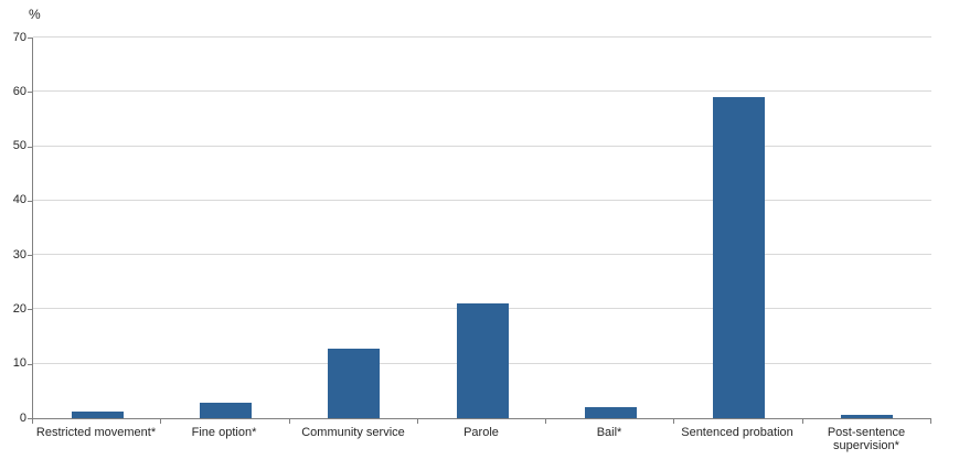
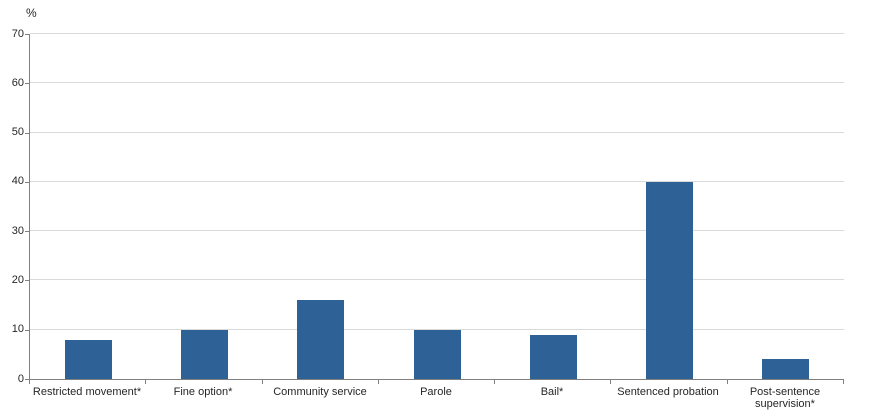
Restricted movement*: 1 -> 8
Fine option*: 3 -> 10
Community service: 13 -> 16
Parole: 21 -> 10
Bail*: 2 -> 9
Sentenced probation: 59 -> 40
Post-sentence supervision*: 1 -> 4
